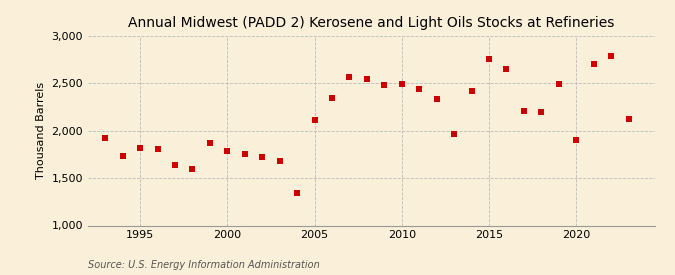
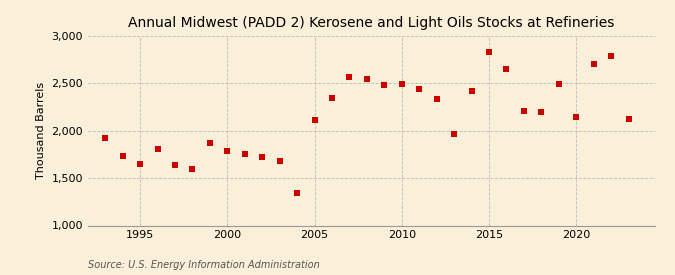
1995: 1,820 -> 1,650
2015: 2,760 -> 2,830
2020: 1,900 -> 2,140
